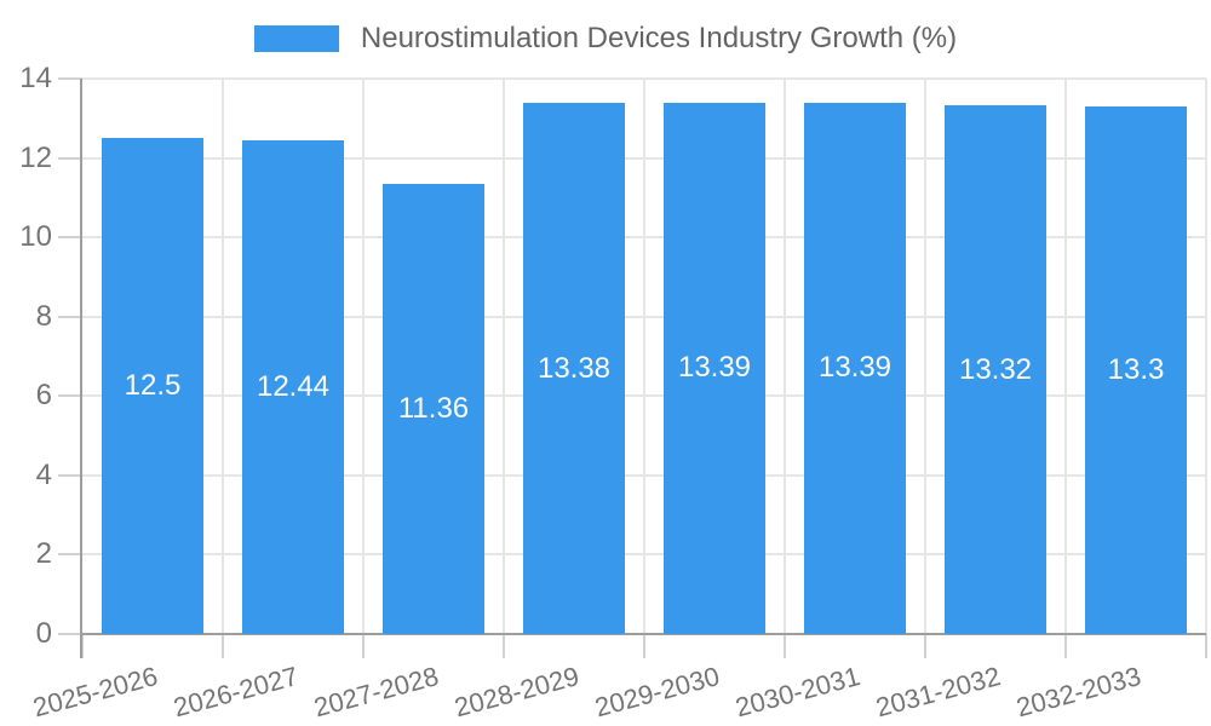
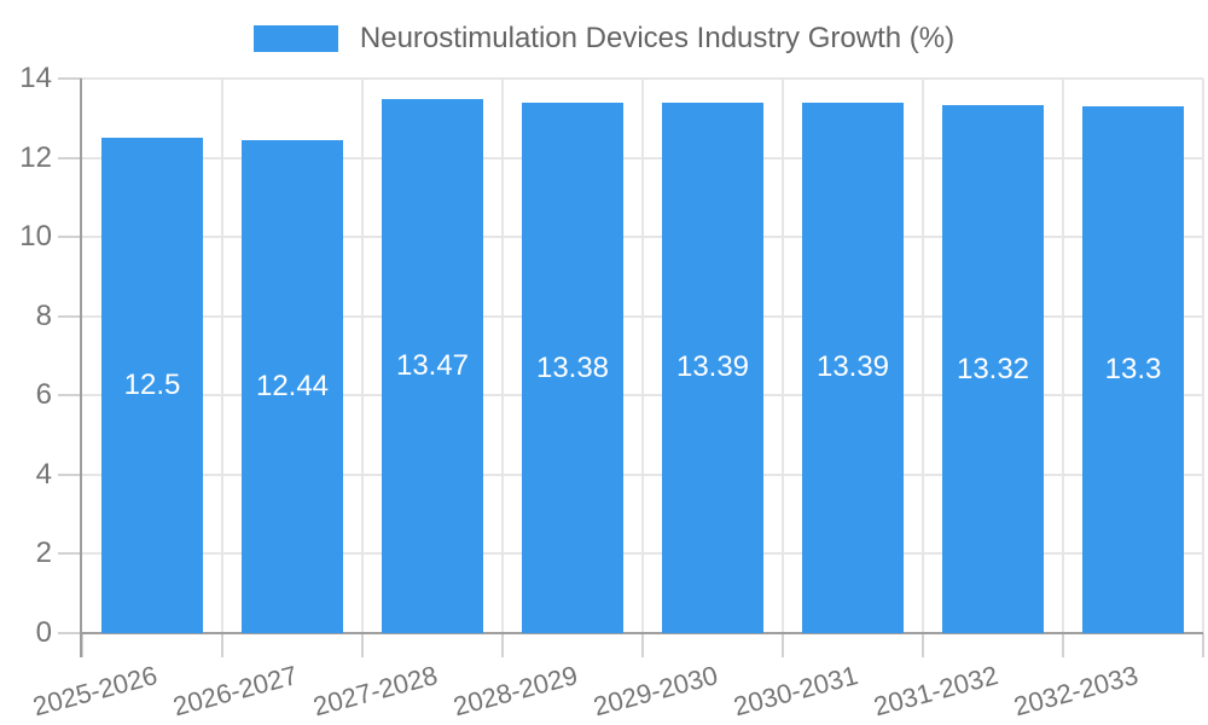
2027-2028: 11.36 -> 13.47
